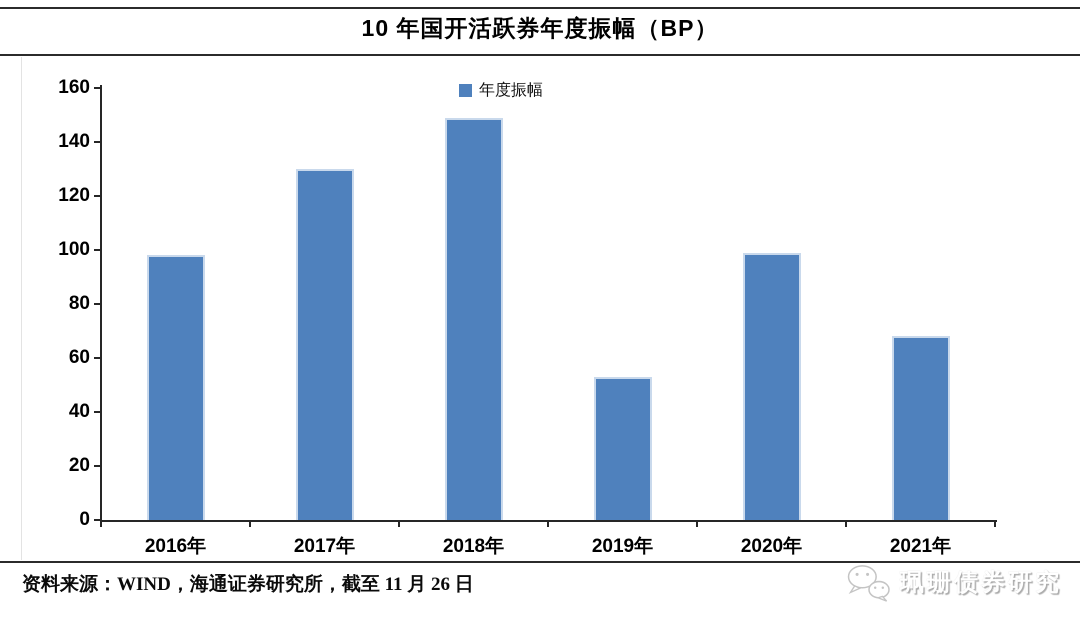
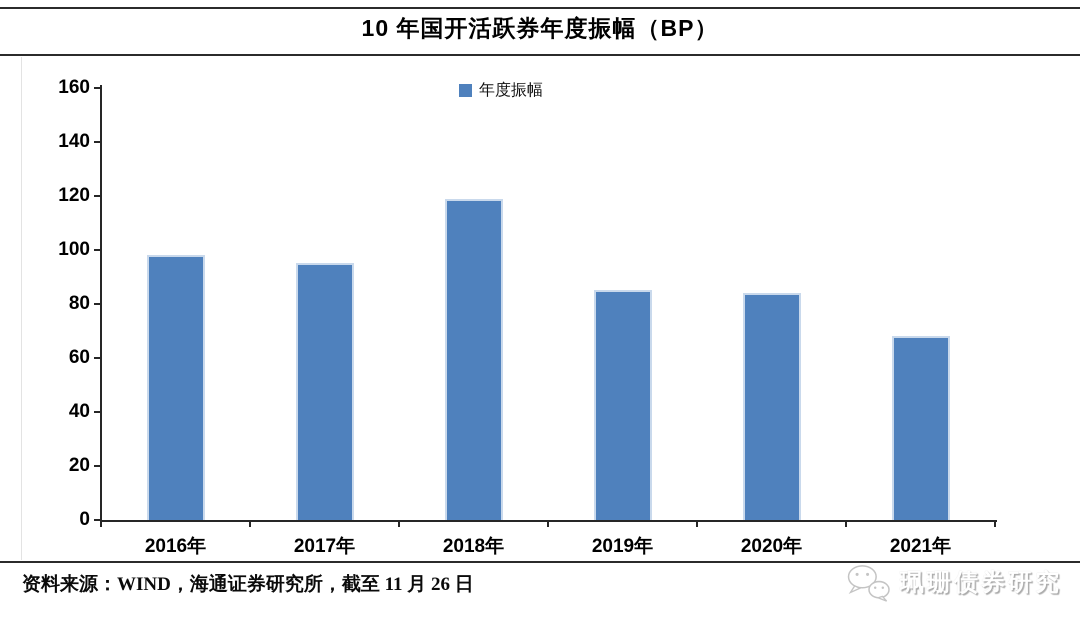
2017年: 130 -> 95
2018年: 149 -> 119
2019年: 53 -> 85
2020年: 99 -> 84
